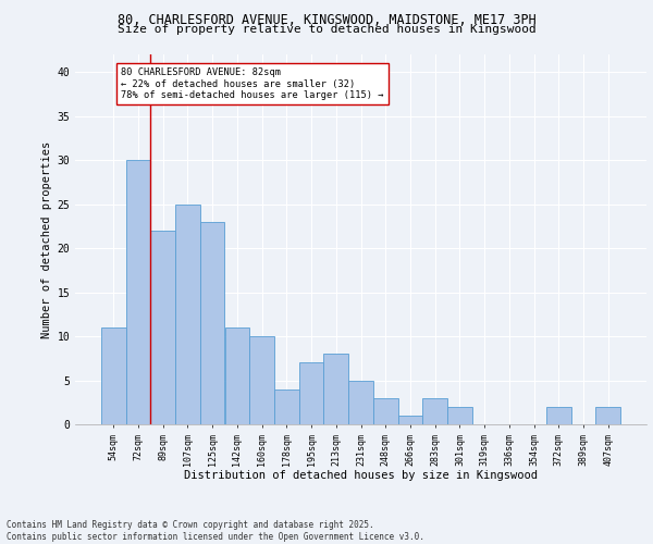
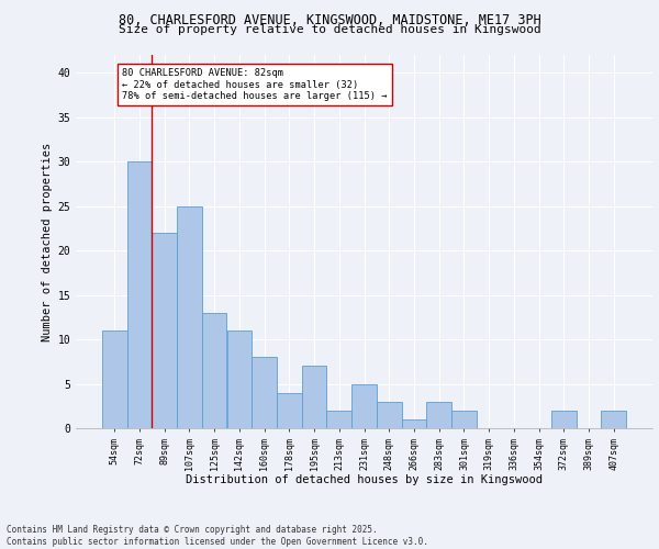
125sqm: 23 -> 13
160sqm: 10 -> 8
213sqm: 8 -> 2
